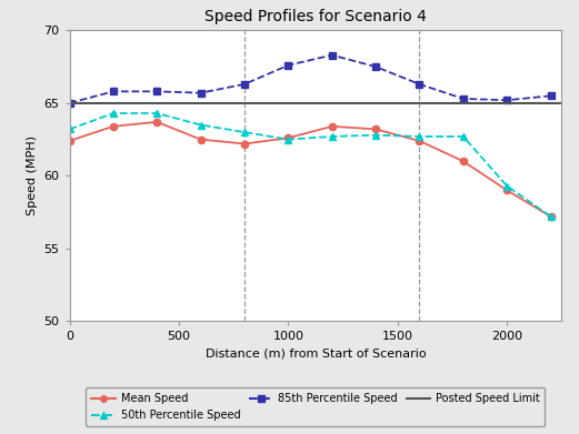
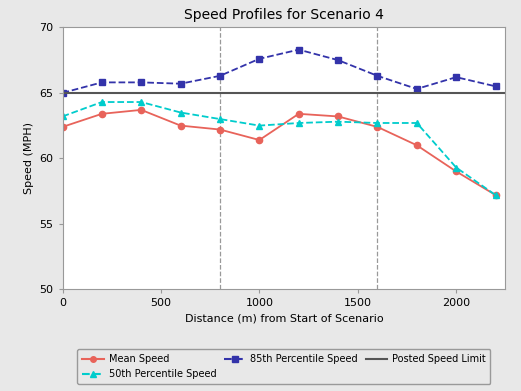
Mean Speed/1000: 62.6 -> 61.4
85th Percentile Speed/2000: 65.2 -> 66.2
